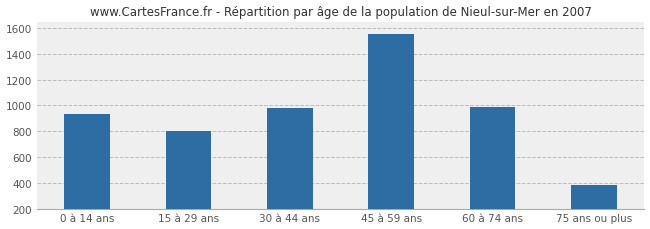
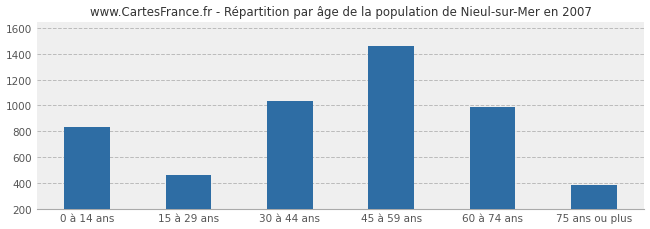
0 à 14 ans: 930 -> 830
15 à 29 ans: 800 -> 460
30 à 44 ans: 980 -> 1030
45 à 59 ans: 1550 -> 1460
